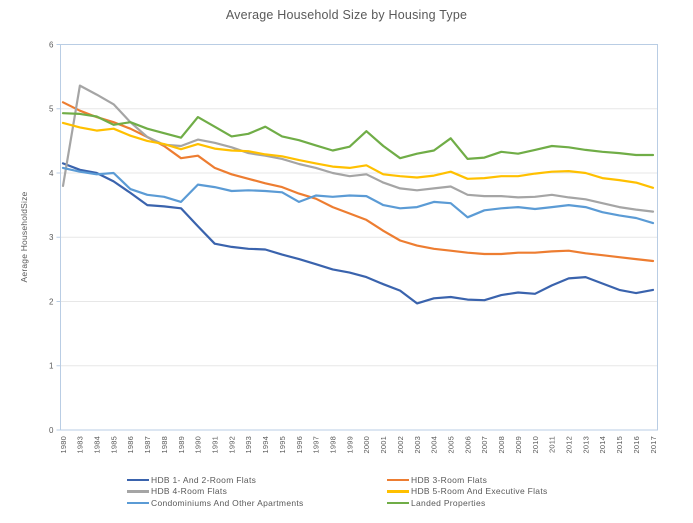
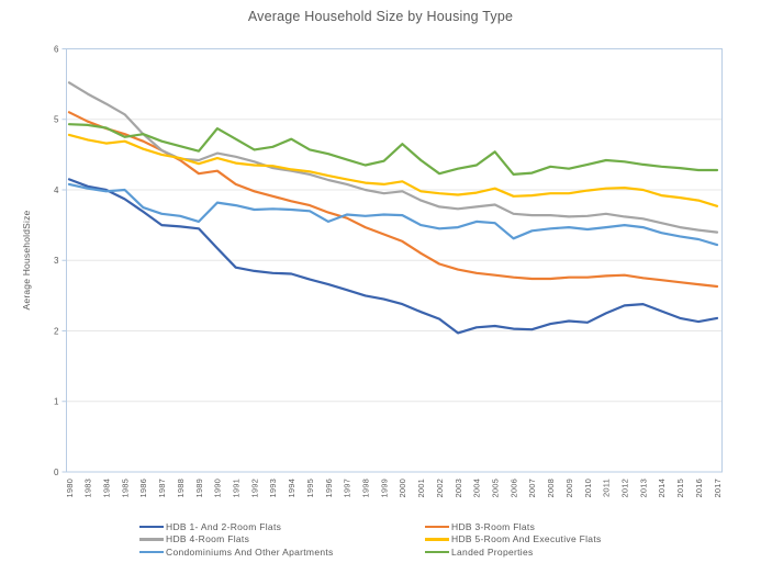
HDB 4-Room Flats/1980: 3.8 -> 5.5
